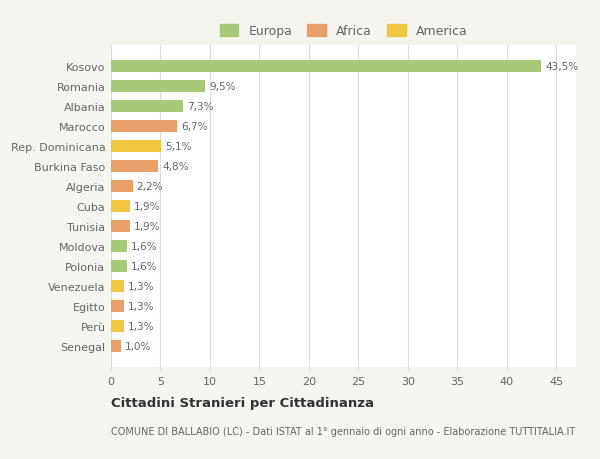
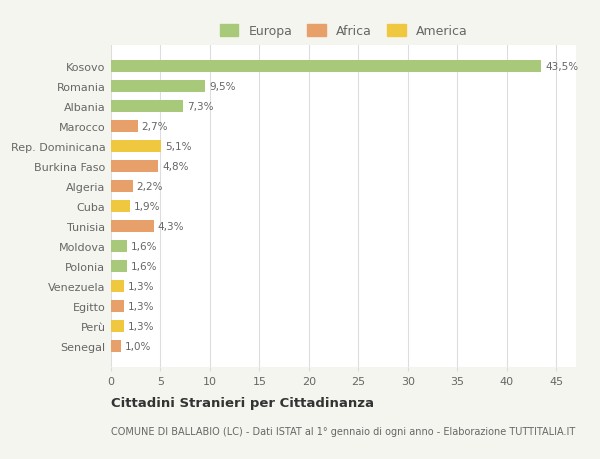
Marocco: 6,7% -> 2,7%
Tunisia: 1,9% -> 4,3%
